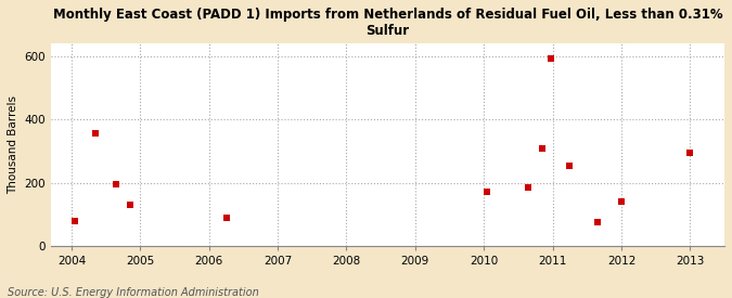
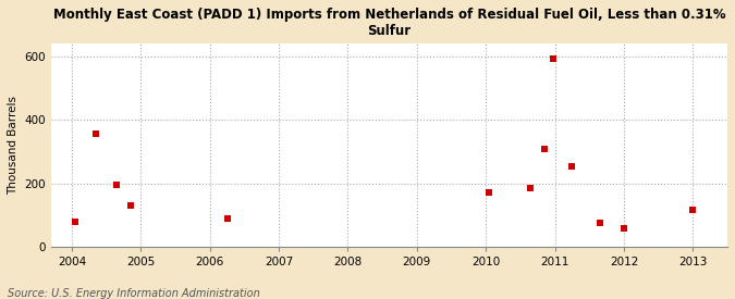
2012: 140 -> 58
2013: 295 -> 115
